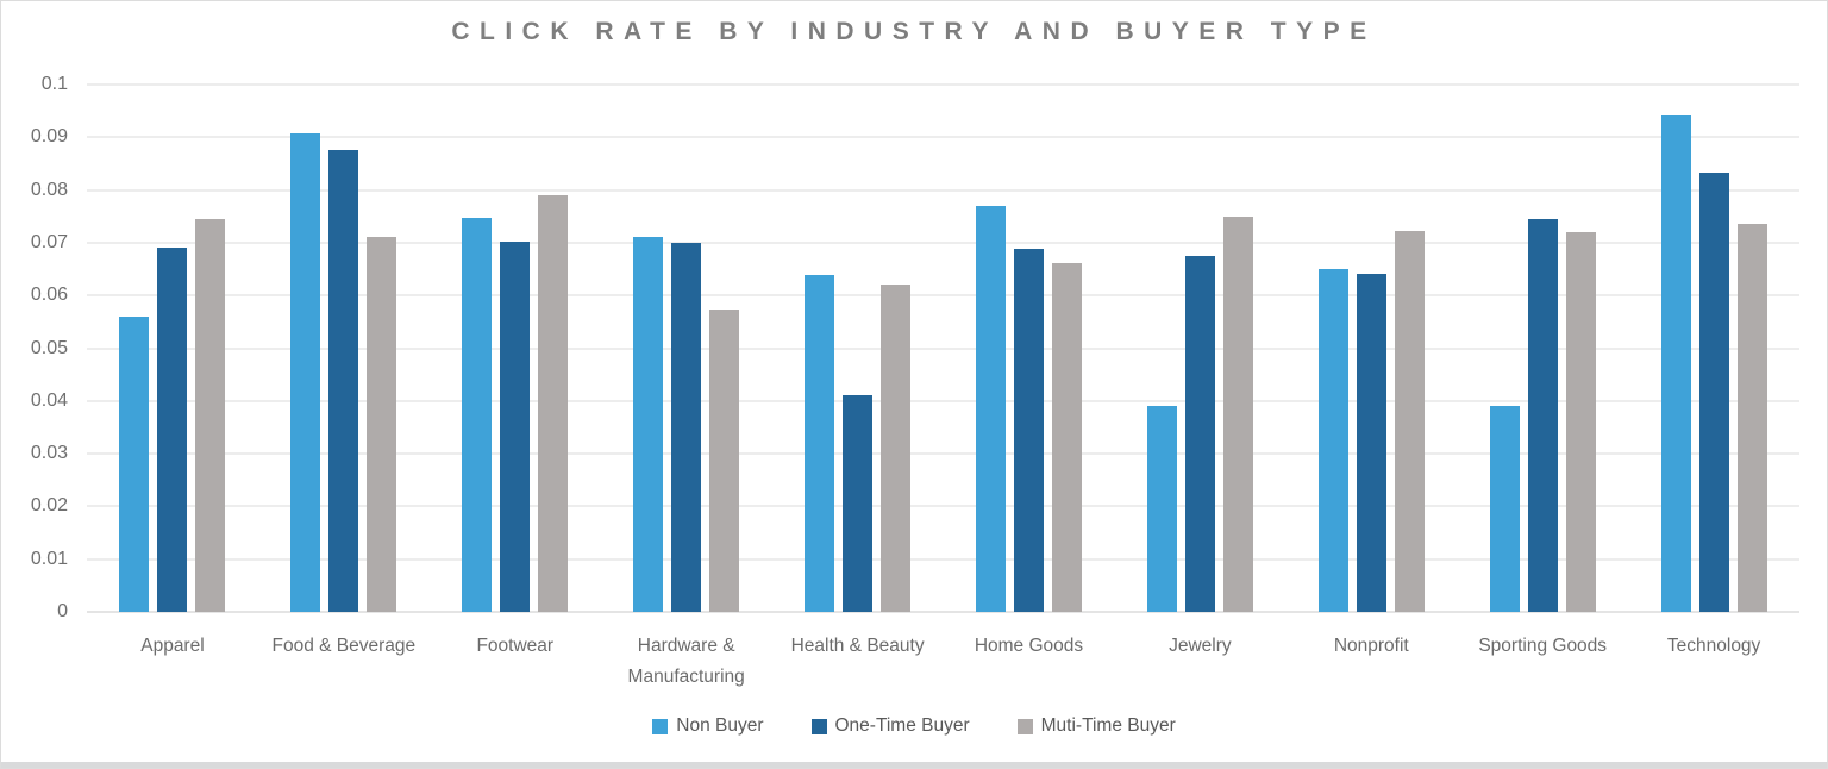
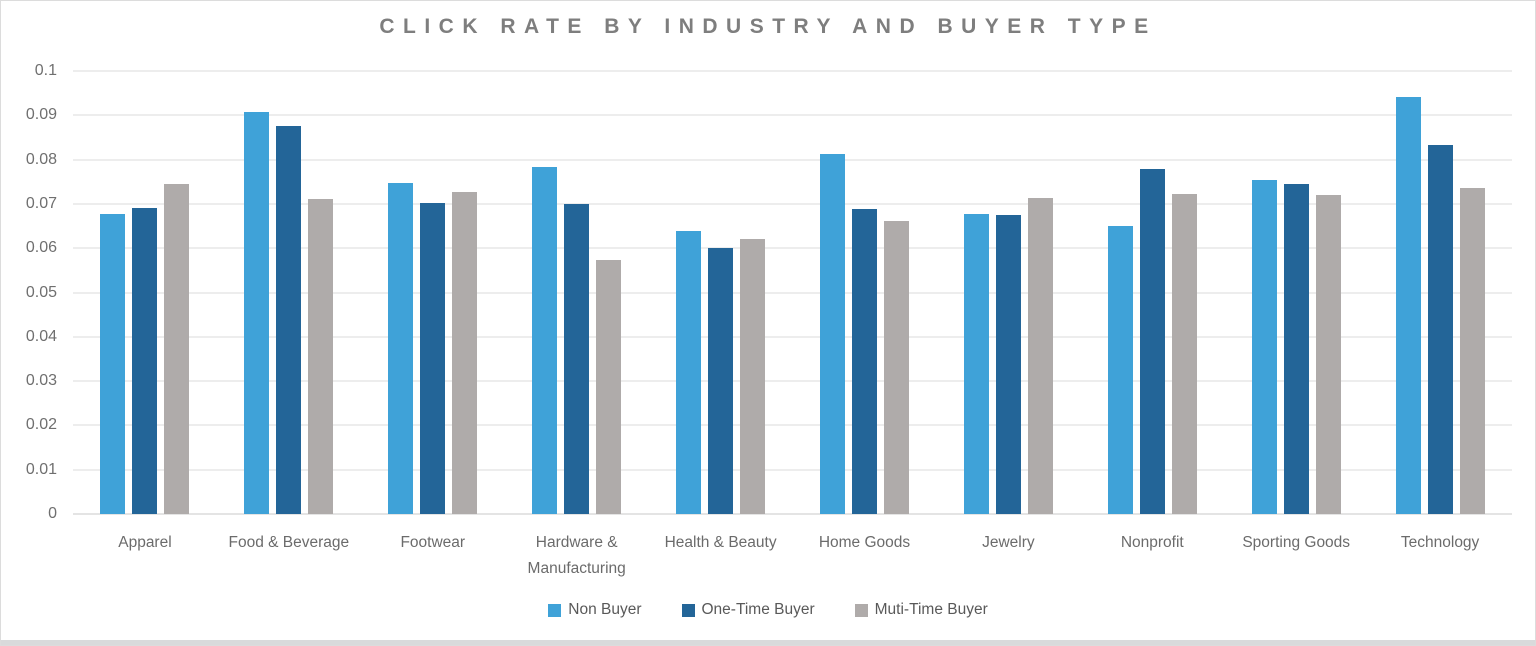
Non Buyer/Apparel: 0.056 -> 0.068
Muti-Time Buyer/Footwear: 0.079 -> 0.073
Non Buyer/Hardware & Manufacturing: 0.071 -> 0.078
One-Time Buyer/Health & Beauty: 0.041 -> 0.060
Non Buyer/Home Goods: 0.077 -> 0.081
Non Buyer/Jewelry: 0.039 -> 0.068
Muti-Time Buyer/Jewelry: 0.075 -> 0.071
One-Time Buyer/Nonprofit: 0.064 -> 0.078
Non Buyer/Sporting Goods: 0.039 -> 0.075
